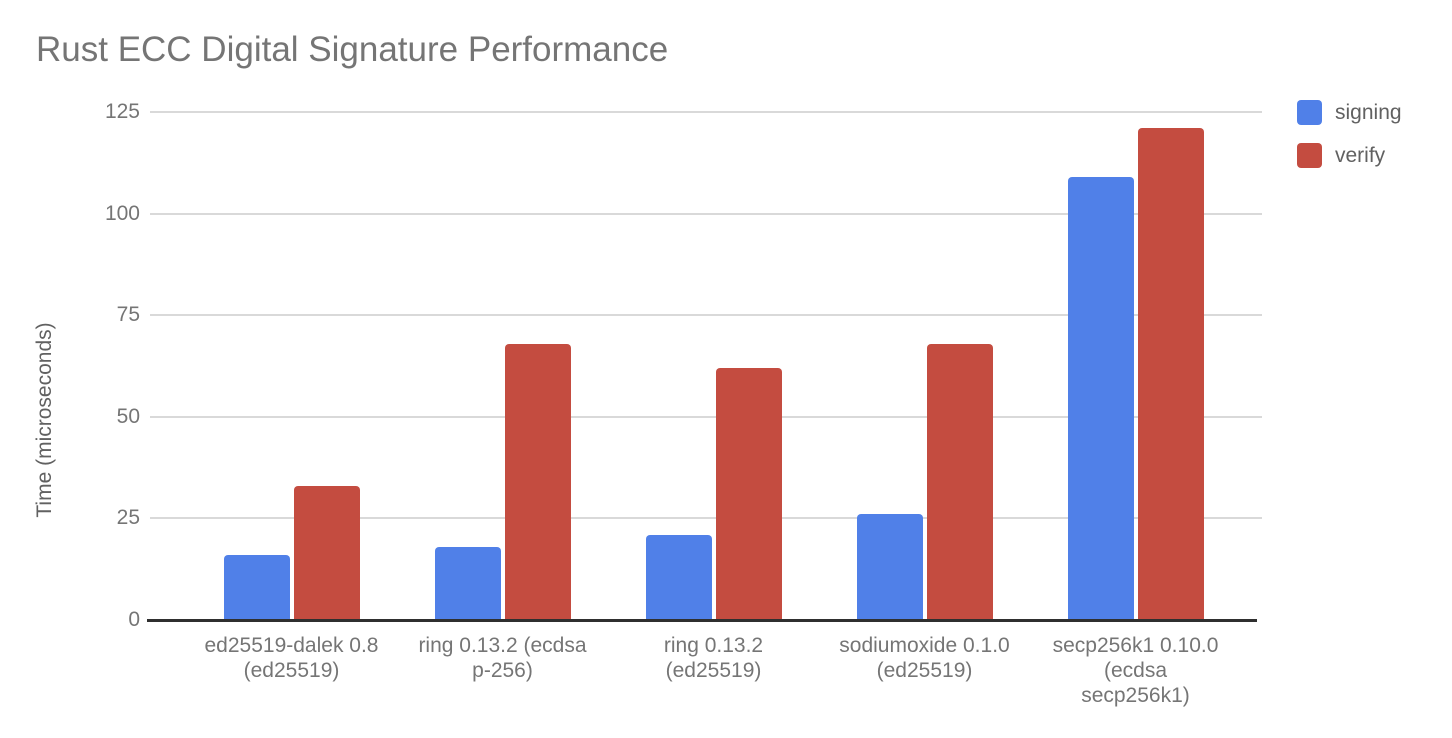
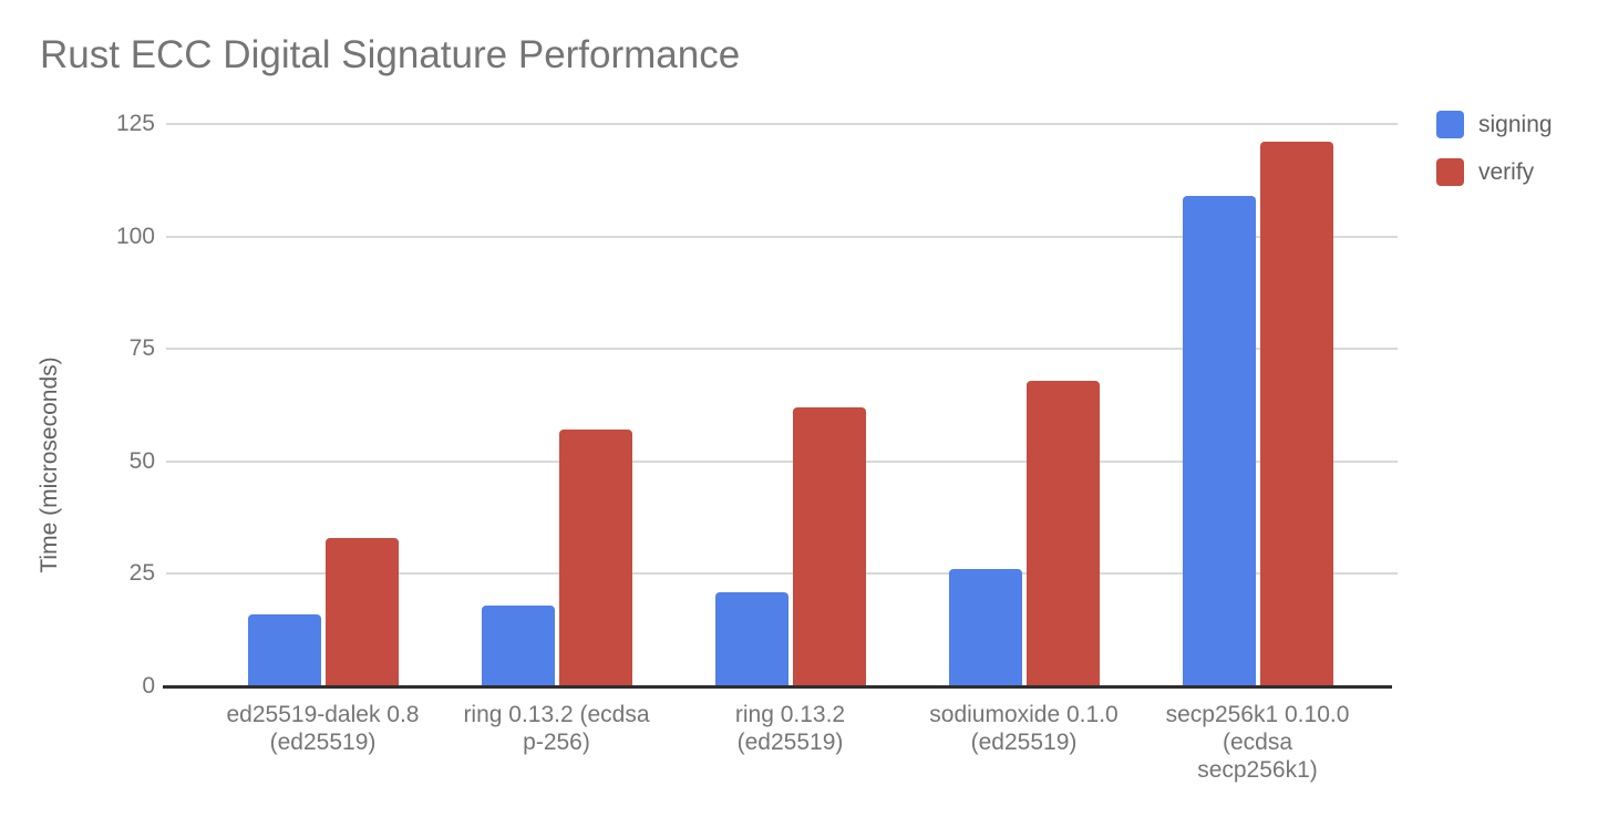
verify/ring 0.13.2 (ecdsa p-256): 68 -> 57
